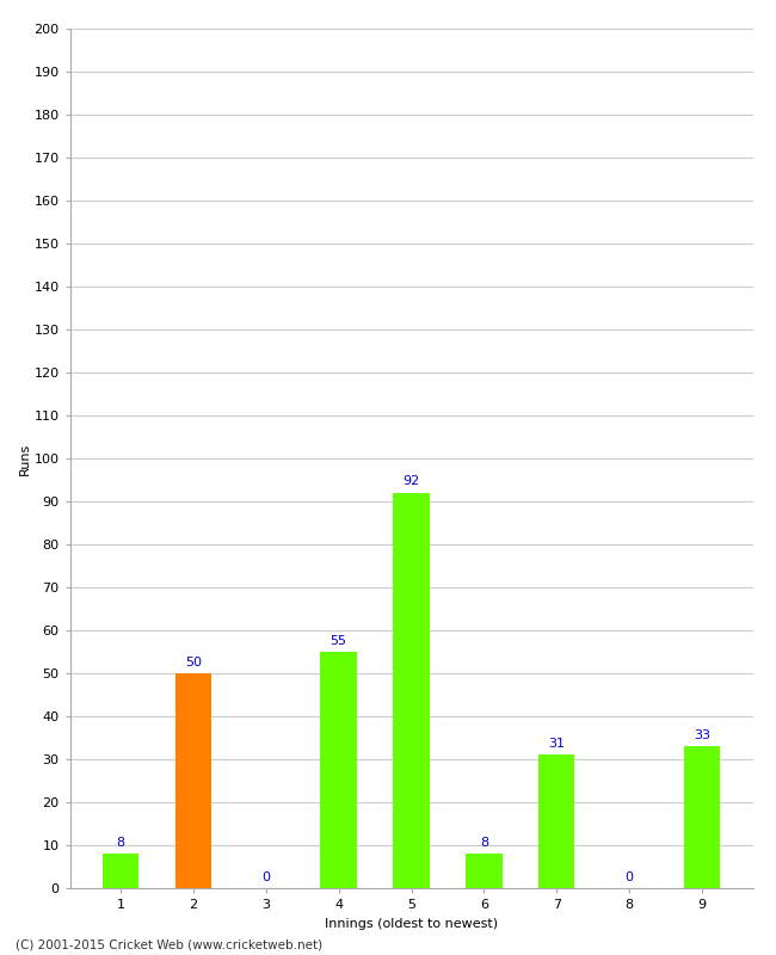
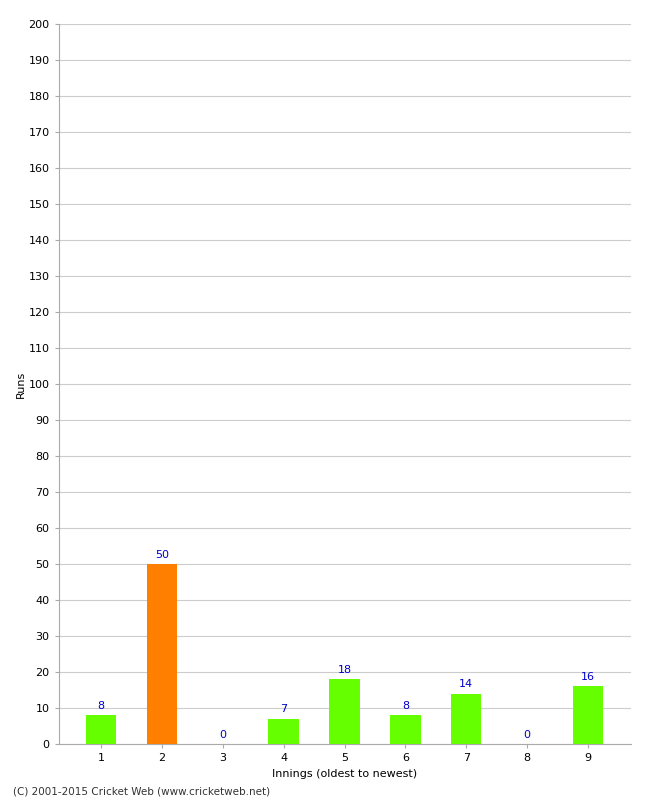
4: 55 -> 7
5: 92 -> 18
7: 31 -> 14
9: 33 -> 16
